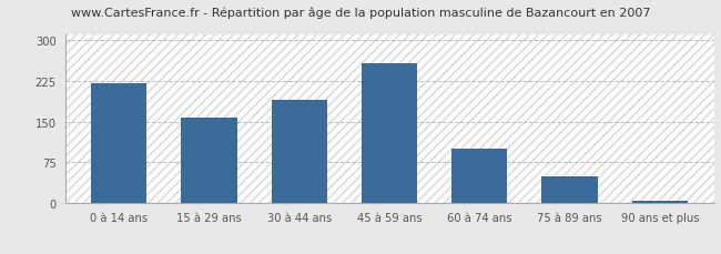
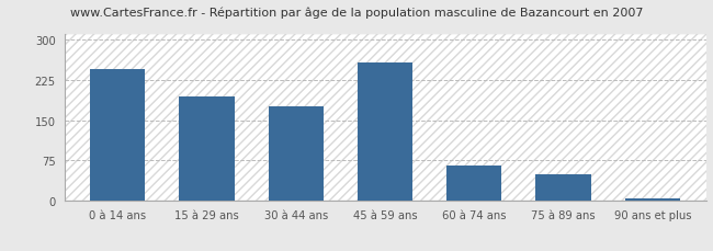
0 à 14 ans: 220 -> 245
15 à 29 ans: 158 -> 195
30 à 44 ans: 190 -> 175
60 à 74 ans: 100 -> 65
